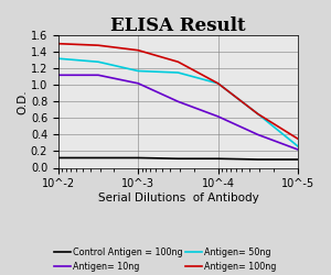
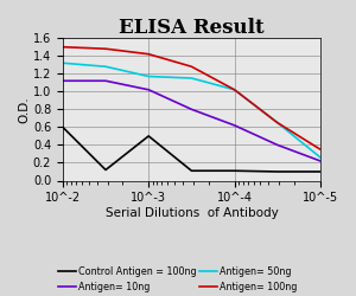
Control Antigen = 100ng/10^-2: 0.12 -> 0.60
Control Antigen = 100ng/10^-3: 0.12 -> 0.50
